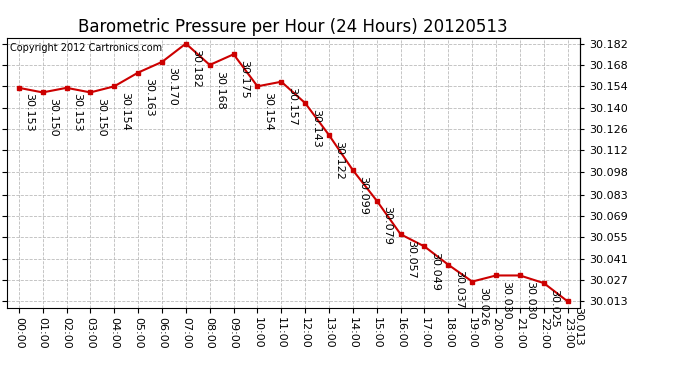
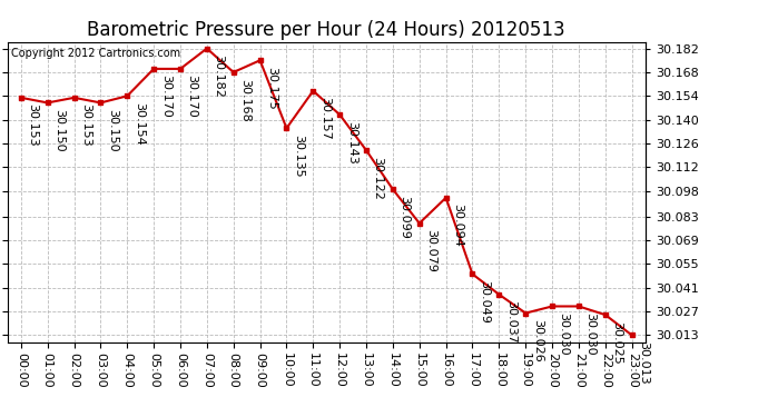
05:00: 30.163 -> 30.170
10:00: 30.154 -> 30.135
16:00: 30.057 -> 30.094
